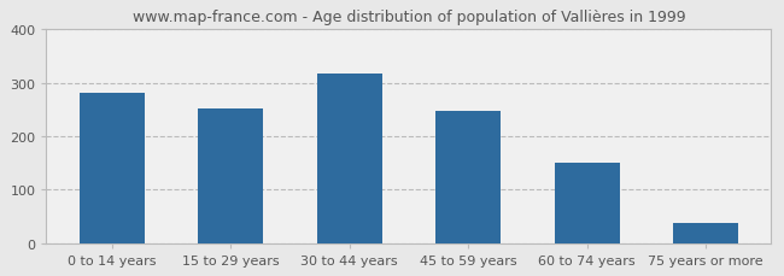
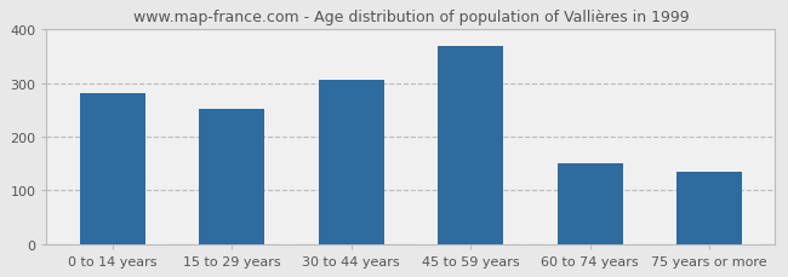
30 to 44 years: 318 -> 305
45 to 59 years: 248 -> 370
75 years or more: 37 -> 135
